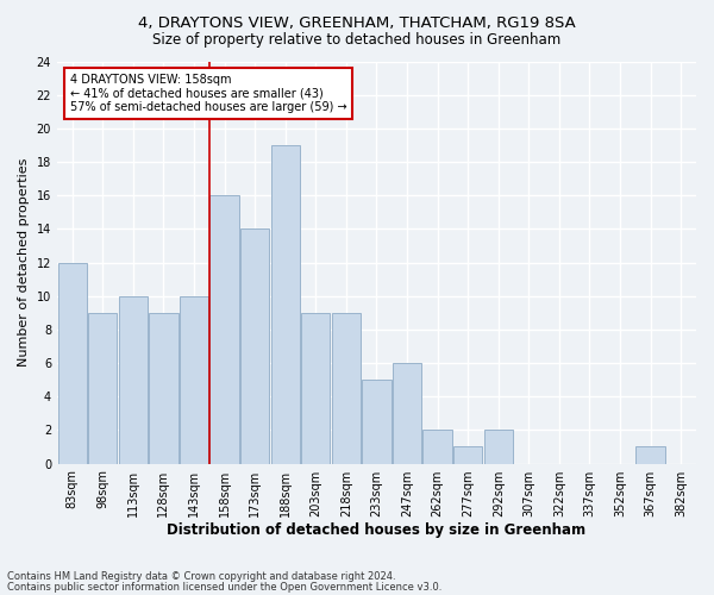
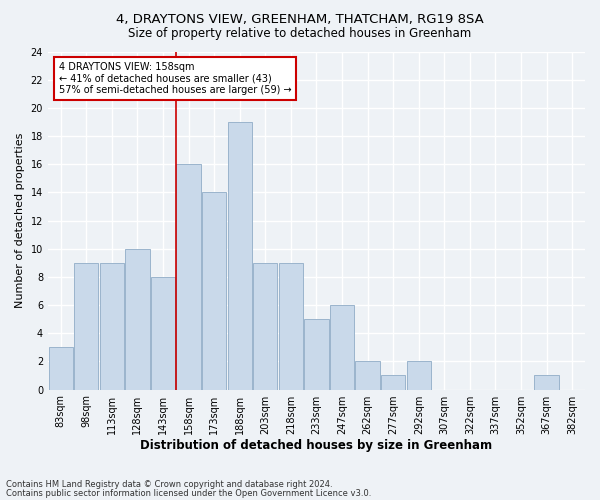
83sqm: 12 -> 3
113sqm: 10 -> 9
128sqm: 9 -> 10
143sqm: 10 -> 8
